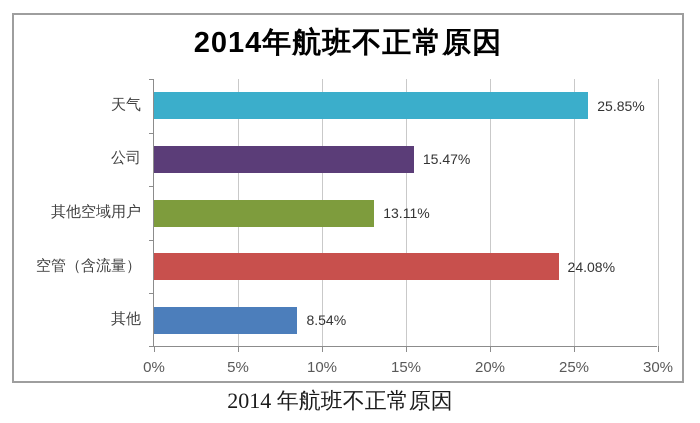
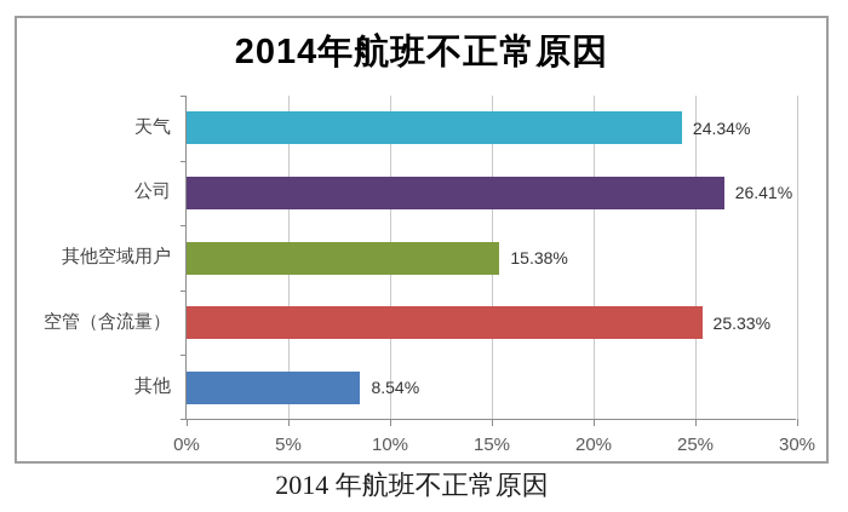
天气: 25.85% -> 24.34%
公司: 15.47% -> 26.41%
其他空域用户: 13.11% -> 15.38%
空管（含流量）: 24.08% -> 25.33%
